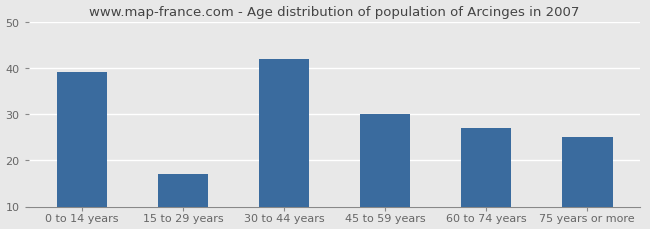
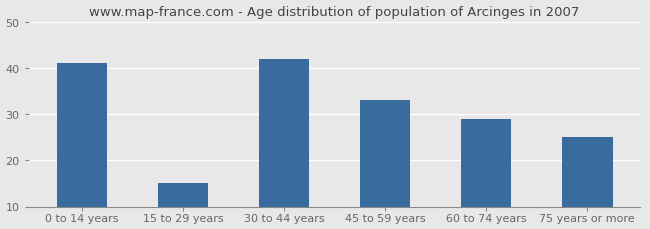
0 to 14 years: 39 -> 41
15 to 29 years: 17 -> 15
45 to 59 years: 30 -> 33
60 to 74 years: 27 -> 29
